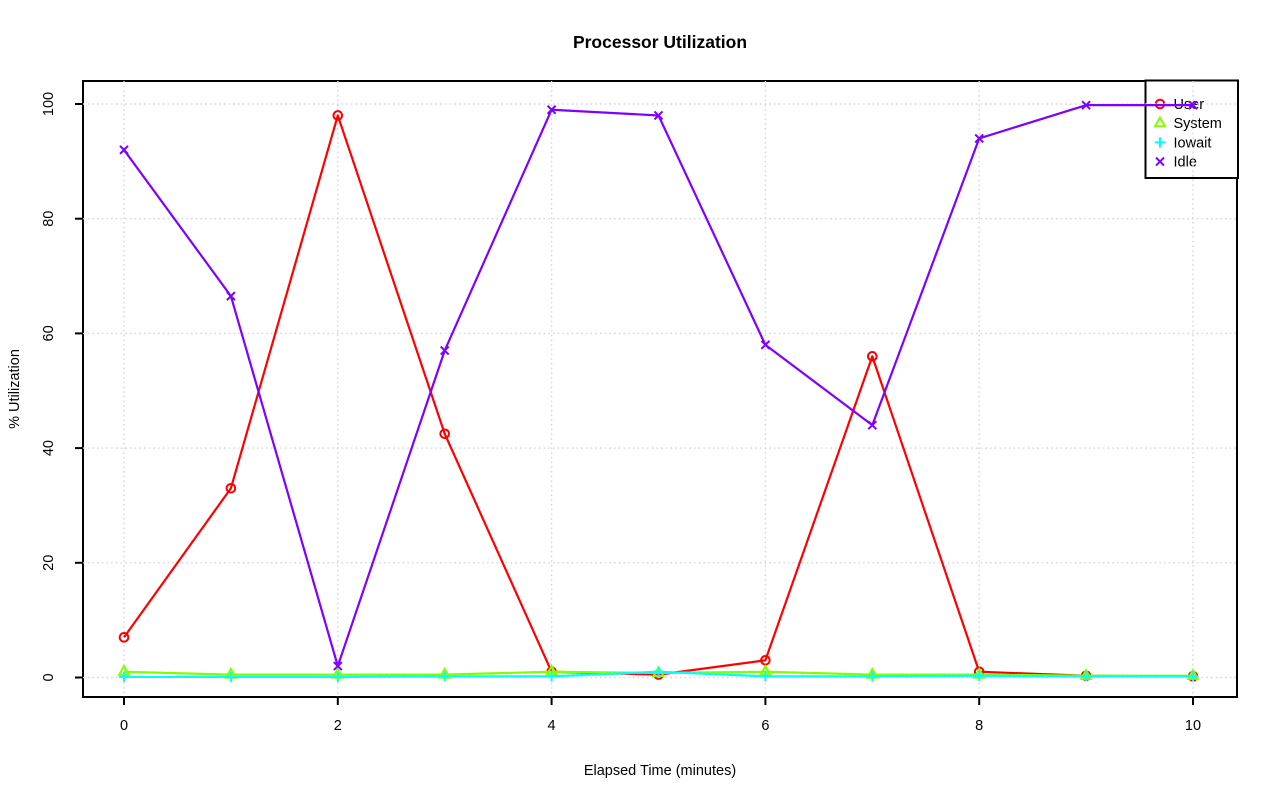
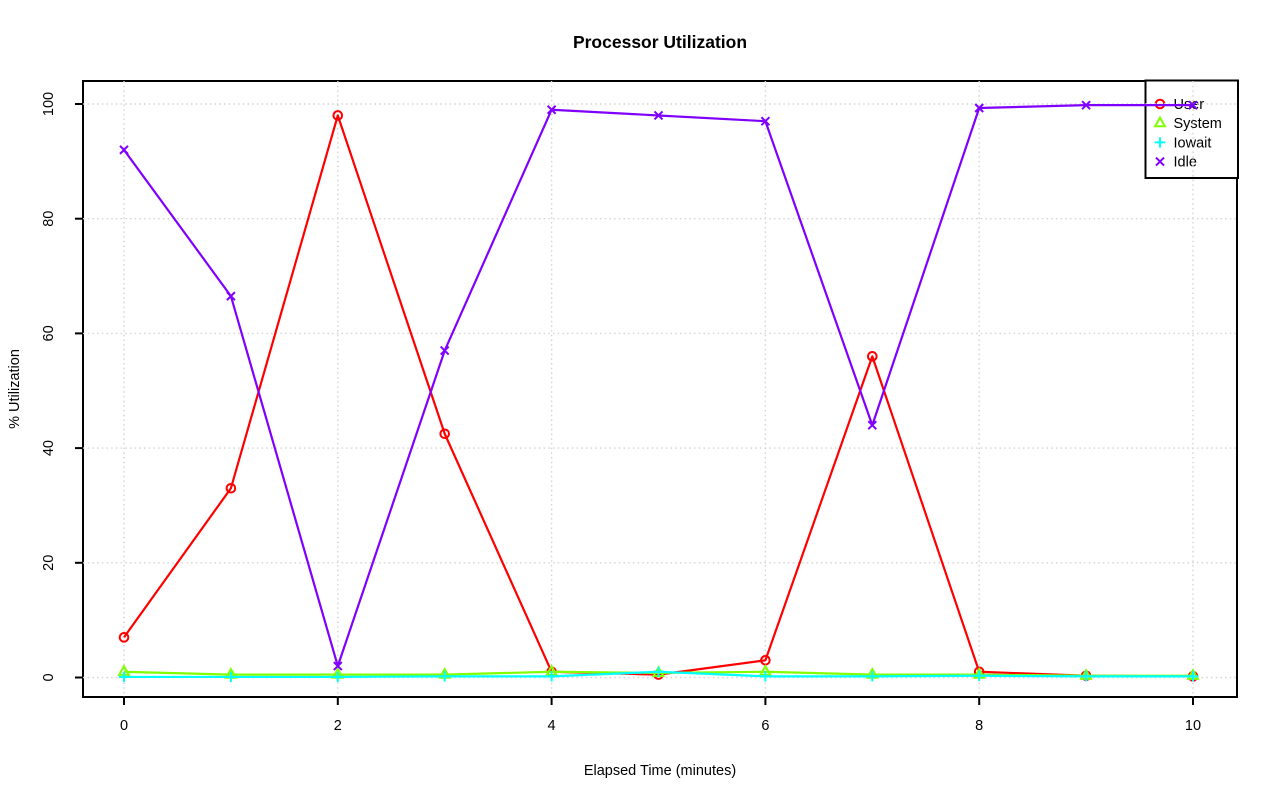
Idle/6: 58 -> 97
Idle/8: 94 -> 99
